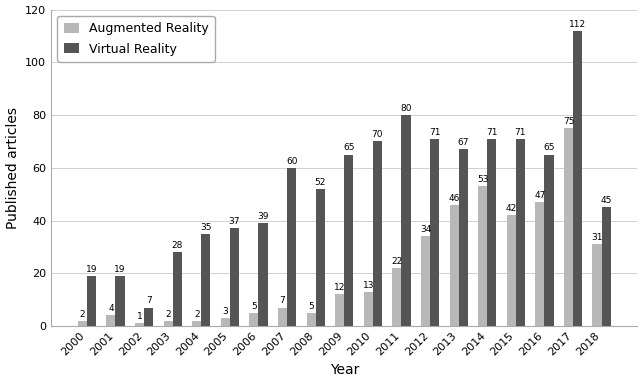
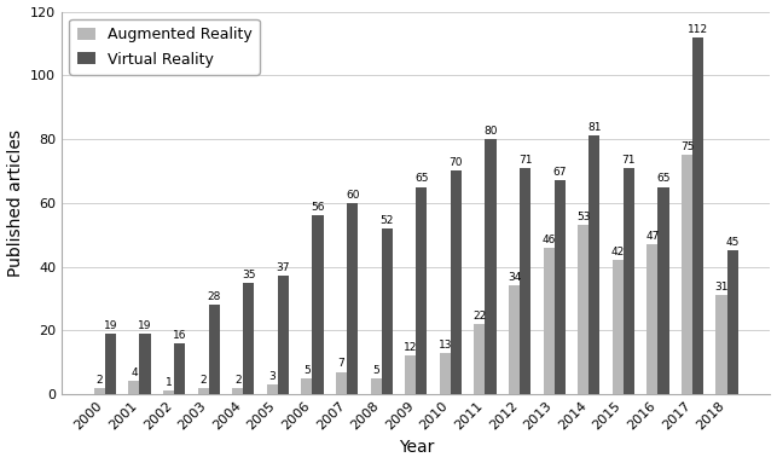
Virtual Reality/2002: 7 -> 16
Virtual Reality/2006: 39 -> 56
Virtual Reality/2014: 71 -> 81
